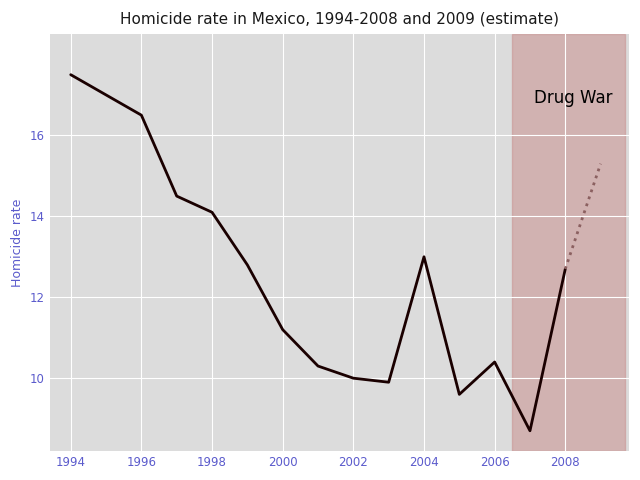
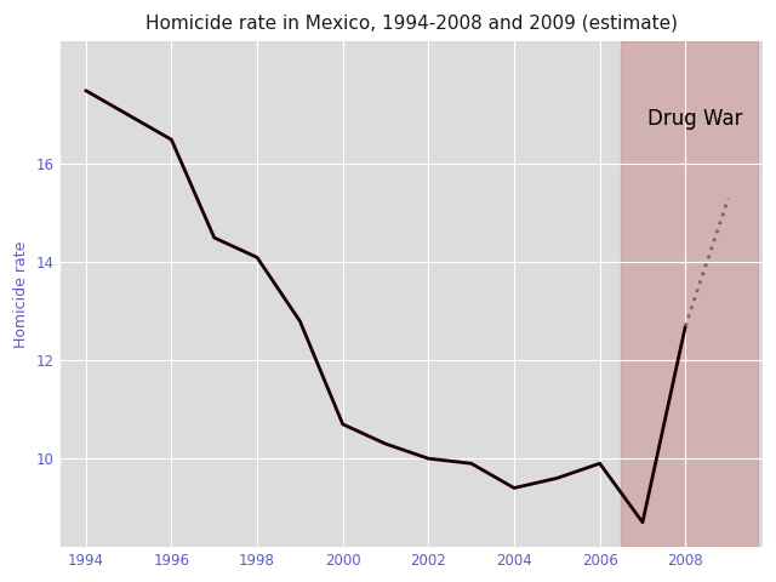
2000: 11.2 -> 10.7
2004: 13.0 -> 9.4
2006: 10.4 -> 9.9
